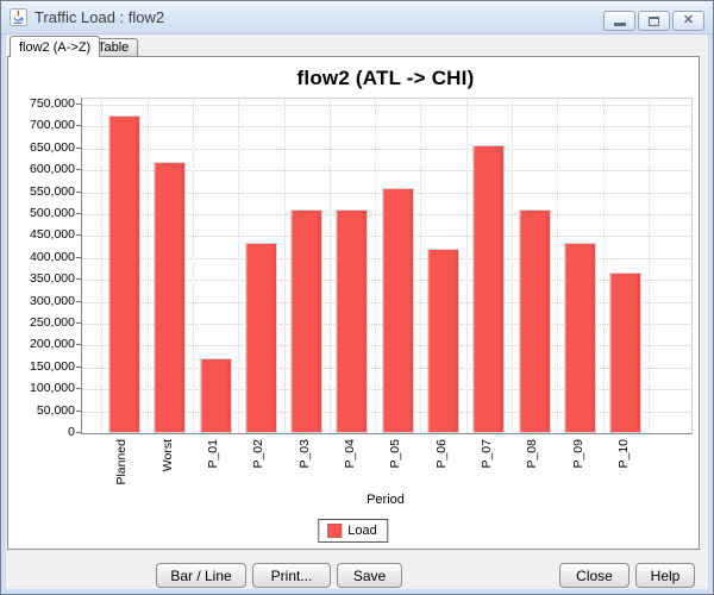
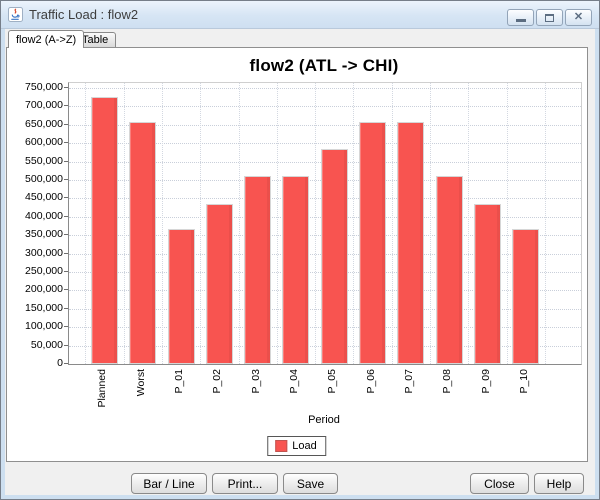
Worst: 620000 -> 660000
P_01: 170000 -> 370000
P_05: 560000 -> 580000
P_06: 420000 -> 660000
